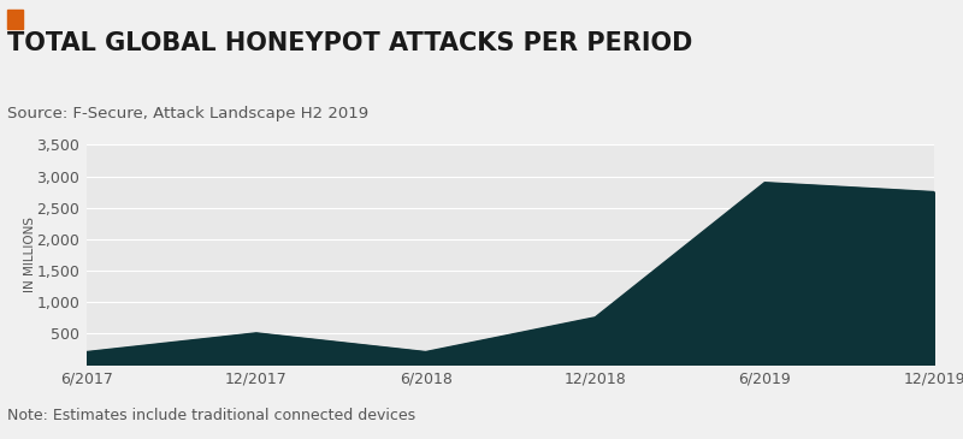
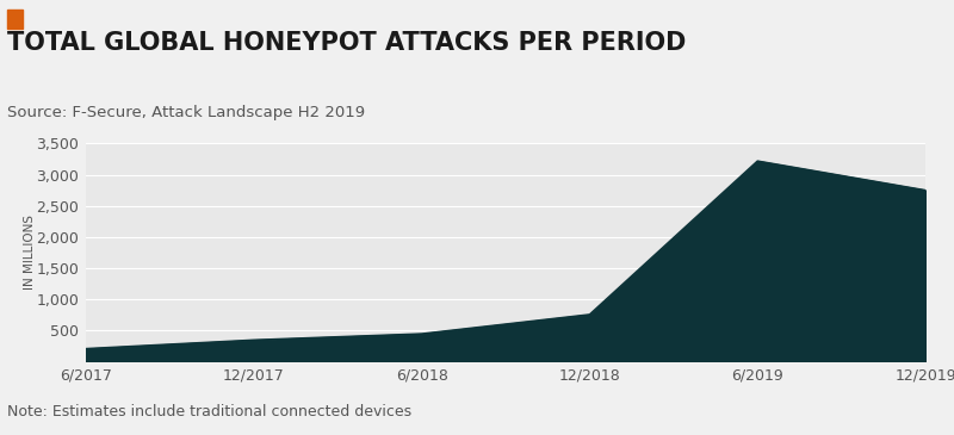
12/2017: 500 -> 340
6/2018: 200 -> 440
6/2019: 2,900 -> 3,220
